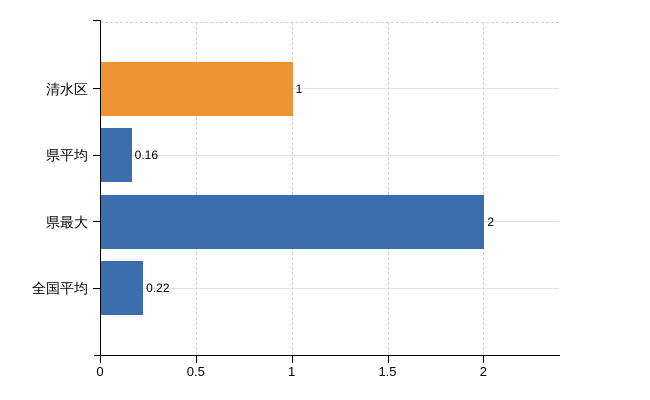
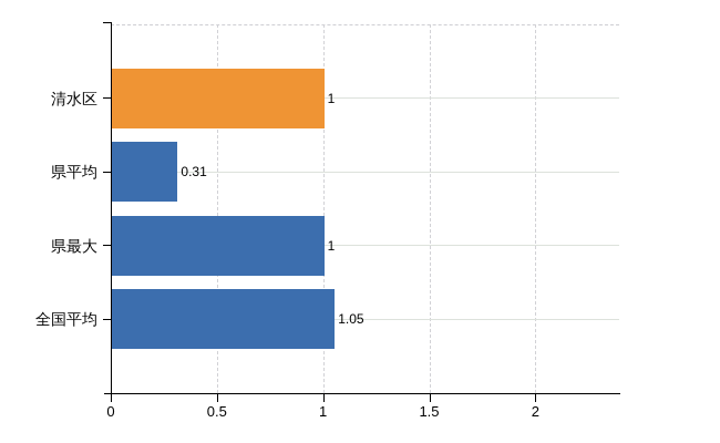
県平均: 0.16 -> 0.31
県最大: 2 -> 1
全国平均: 0.22 -> 1.05
